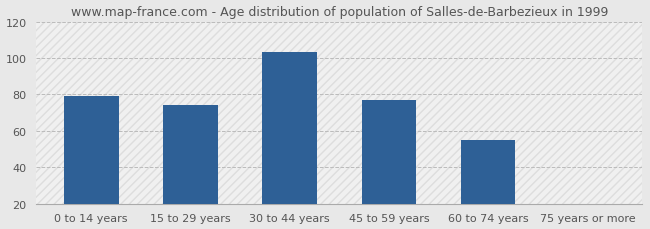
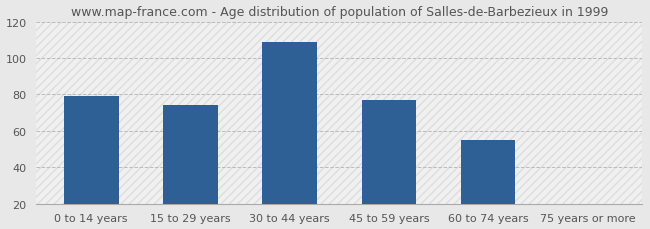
30 to 44 years: 103 -> 109
